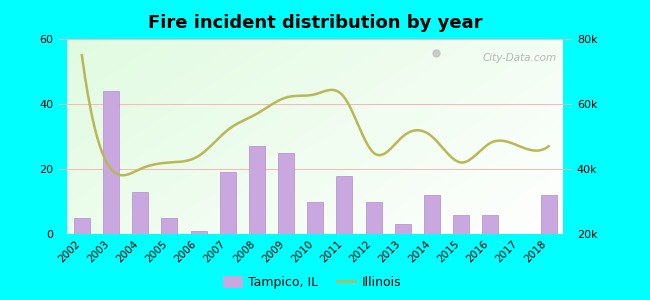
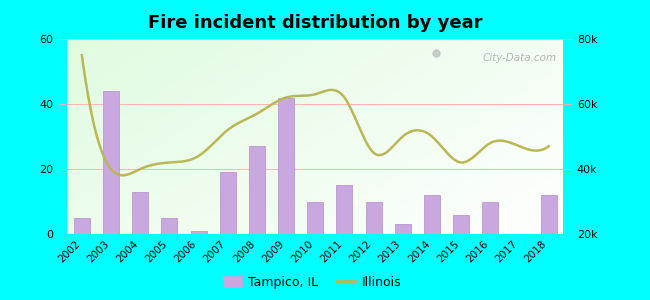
Tampico, IL/2009: 25 -> 42
Tampico, IL/2011: 18 -> 15
Tampico, IL/2016: 6 -> 10
